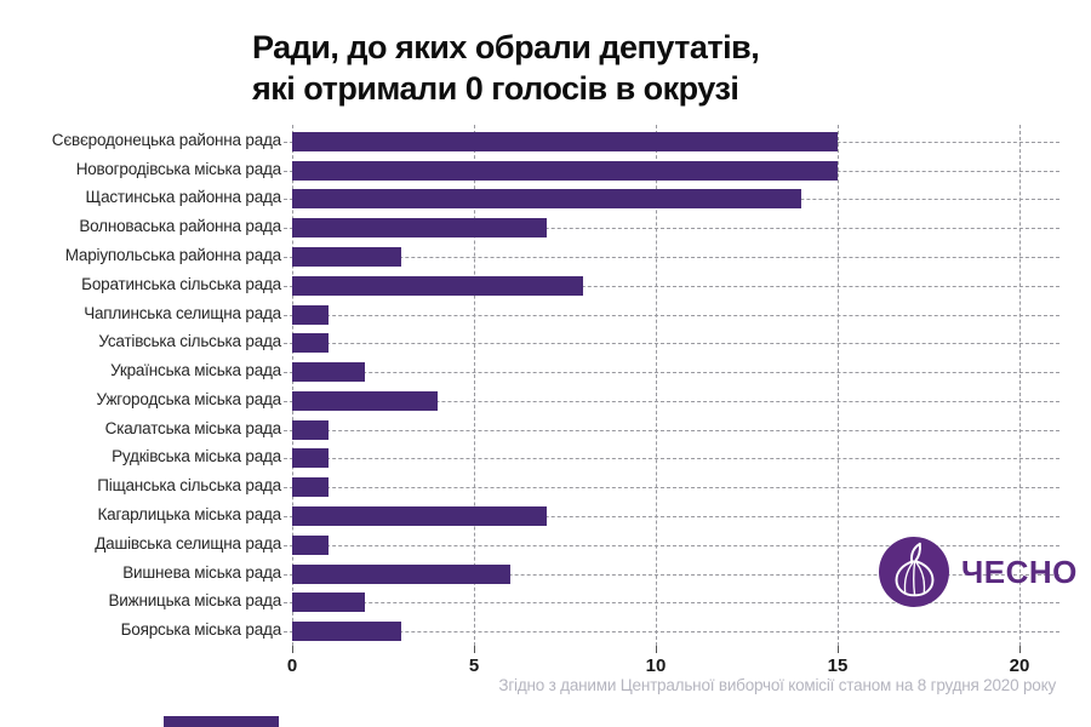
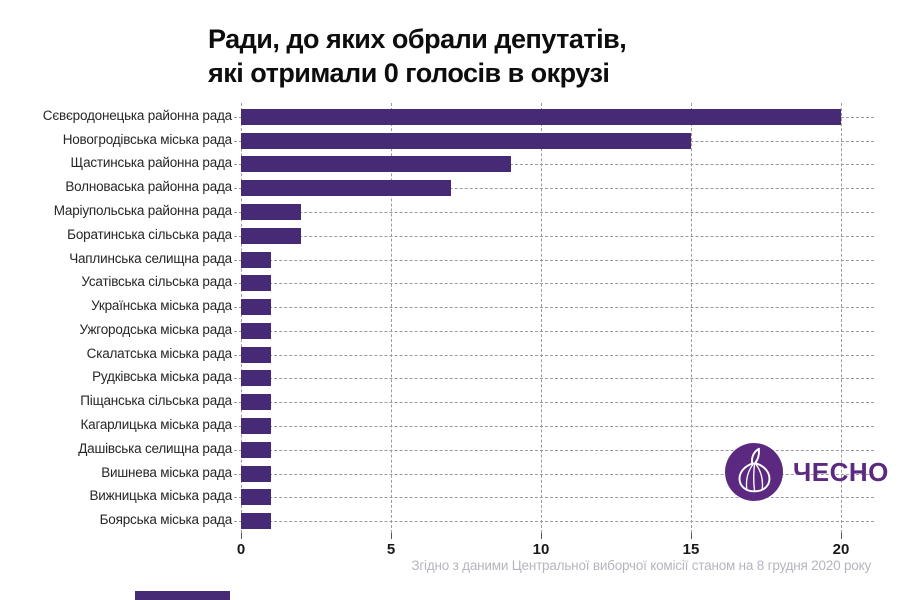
Сєвєродонецька районна рада: 15 -> 20
Щастинська районна рада: 14 -> 9
Маріупольська районна рада: 3 -> 2
Боратинська сільська рада: 8 -> 2
Українська міська рада: 2 -> 1
Ужгородська міська рада: 4 -> 1
Кагарлицька міська рада: 7 -> 1
Вишнева міська рада: 6 -> 1
Вижницька міська рада: 2 -> 1
Боярська міська рада: 3 -> 1
